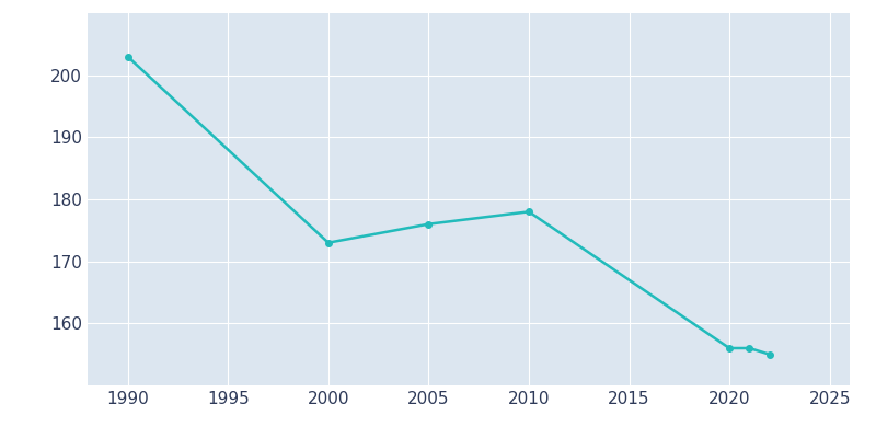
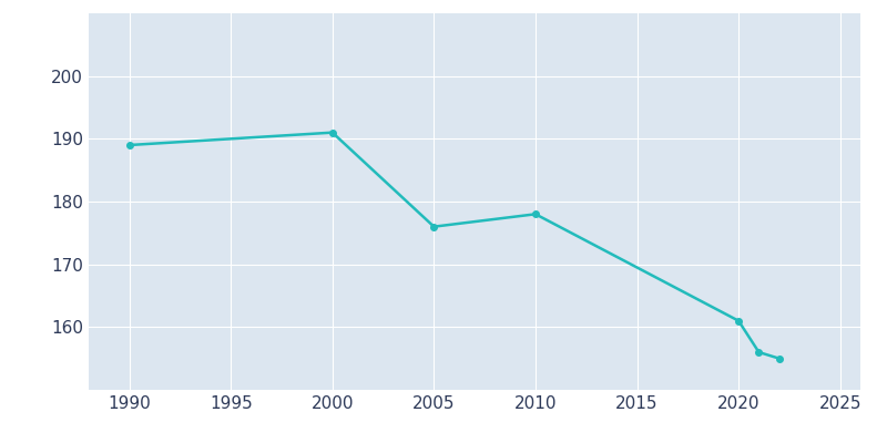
1990: 203 -> 189
2000: 173 -> 191
2020: 156 -> 161
